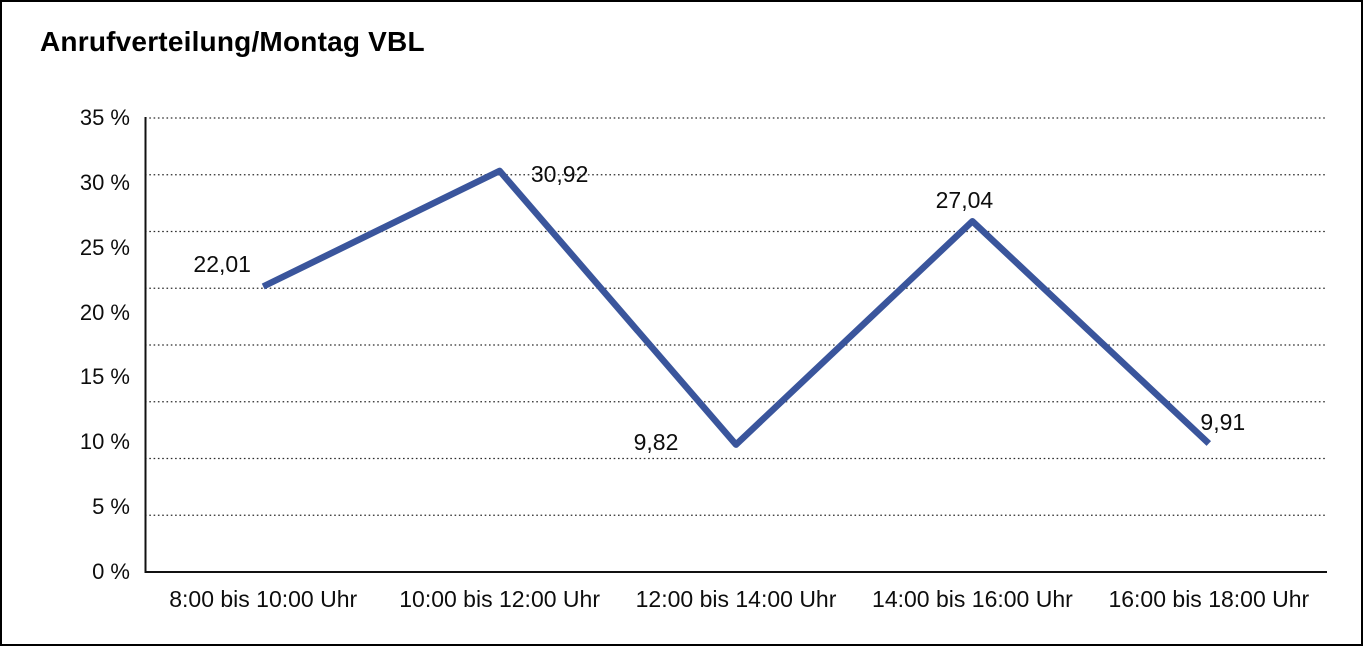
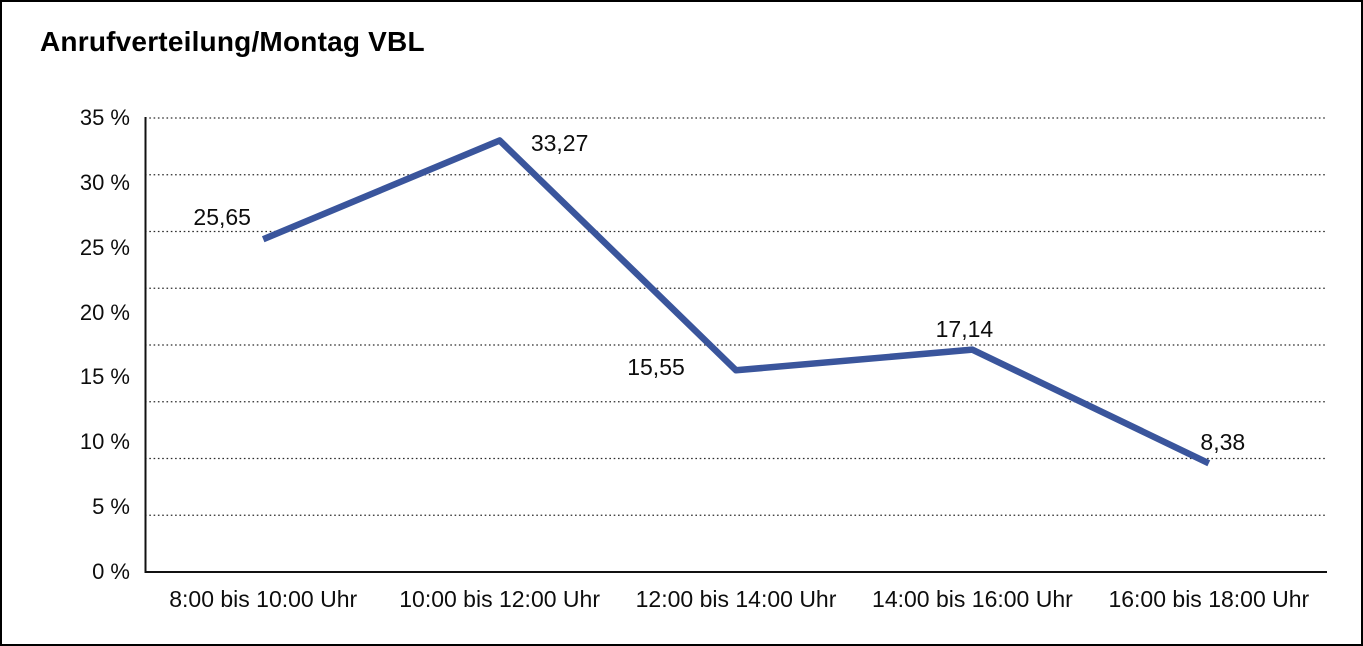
8:00 bis 10:00 Uhr: 22,01 -> 25,65
10:00 bis 12:00 Uhr: 30,92 -> 33,27
12:00 bis 14:00 Uhr: 9,82 -> 15,55
14:00 bis 16:00 Uhr: 27,04 -> 17,14
16:00 bis 18:00 Uhr: 9,91 -> 8,38
